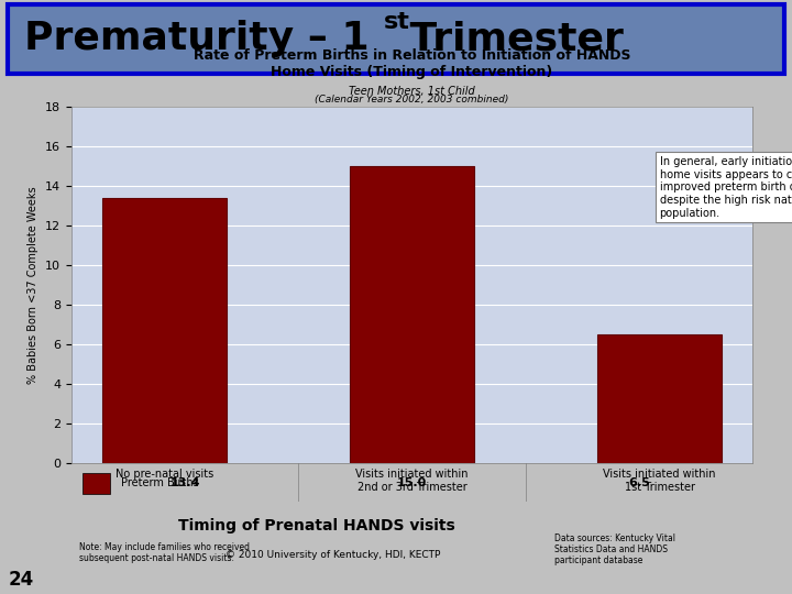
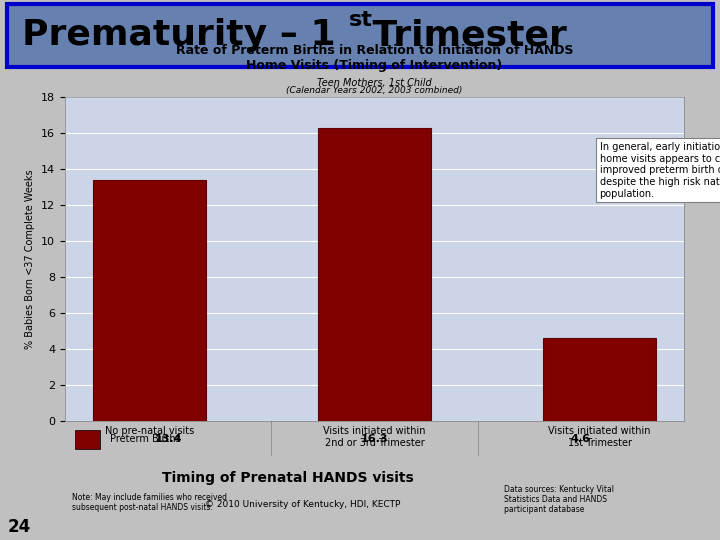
Visits initiated within 2nd or 3rd Trimester: 15.0 -> 16.3
Visits initiated within 1st Trimester: 6.5 -> 4.6
